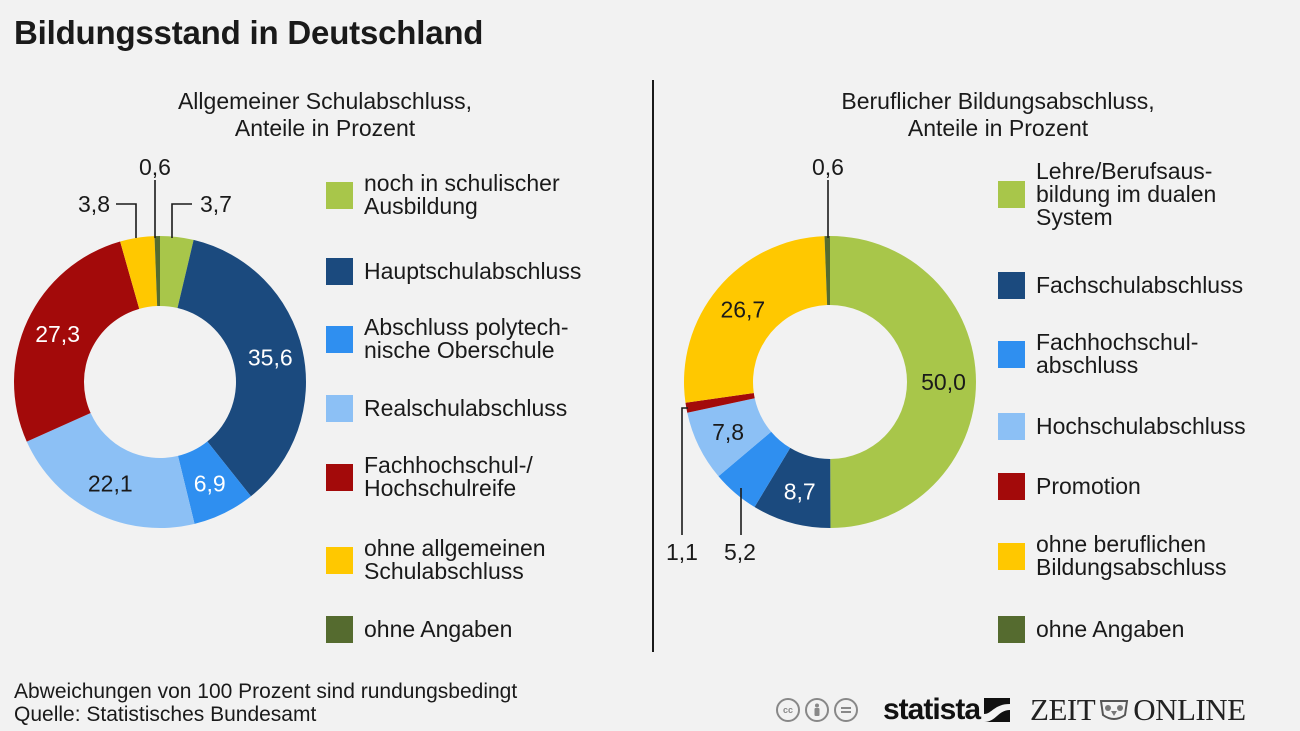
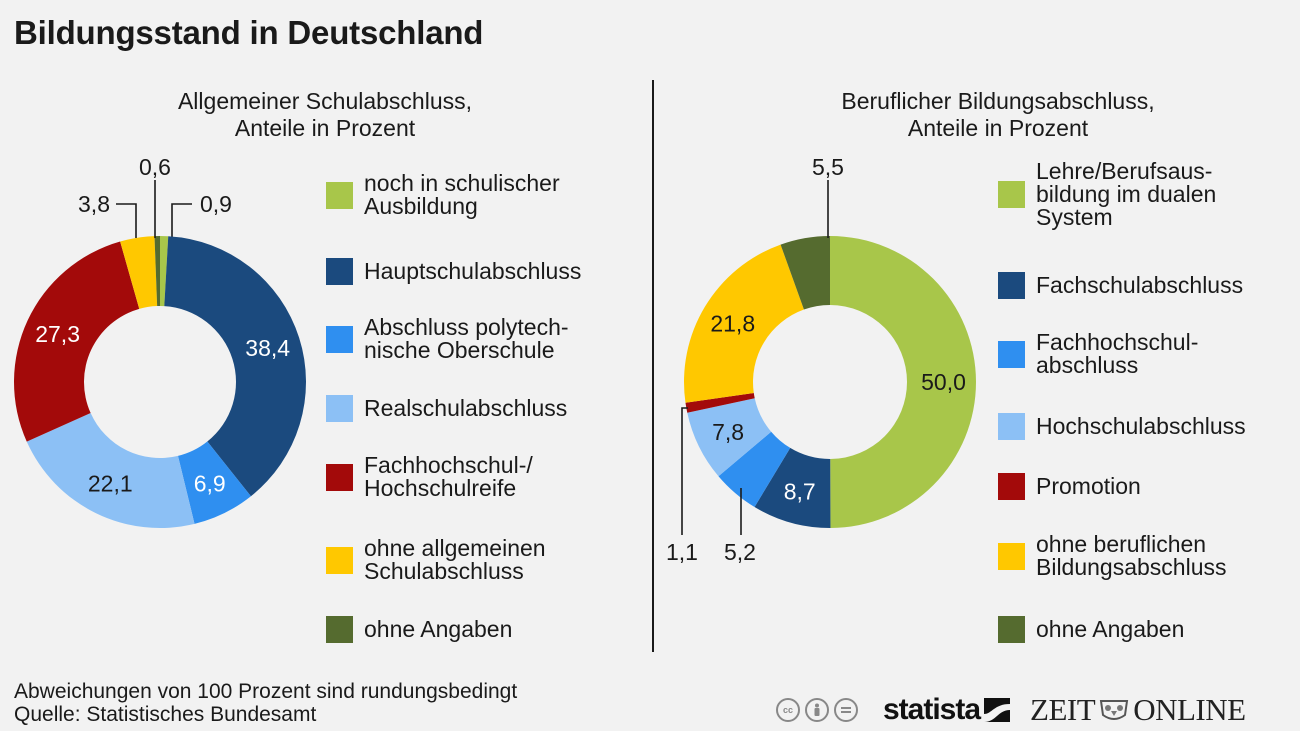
Allgemeiner Schulabschluss,/noch in schulischer Ausbildung: 3,7 -> 0,9
Allgemeiner Schulabschluss,/Hauptschulabschluss: 35,6 -> 38,4
Beruflicher Bildungsabschluss,/ohne beruflichen Bildungsabschluss: 26,7 -> 21,8
Beruflicher Bildungsabschluss,/ohne Angaben: 0,6 -> 5,5
